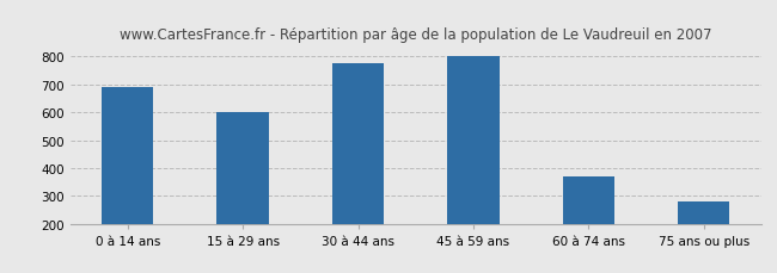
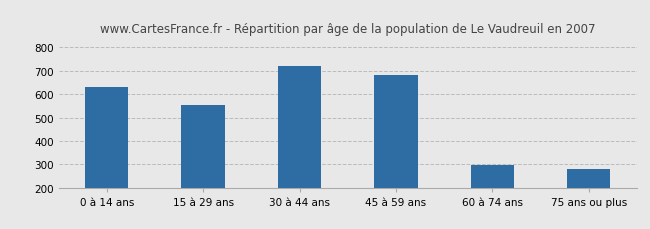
0 à 14 ans: 690 -> 630
15 à 29 ans: 600 -> 555
30 à 44 ans: 775 -> 720
45 à 59 ans: 800 -> 680
60 à 74 ans: 370 -> 295
